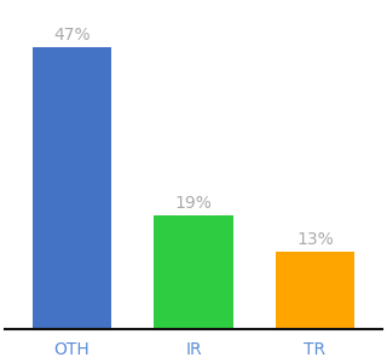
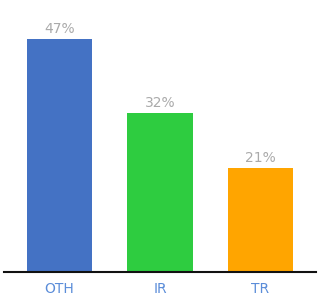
IR: 19% -> 32%
TR: 13% -> 21%
